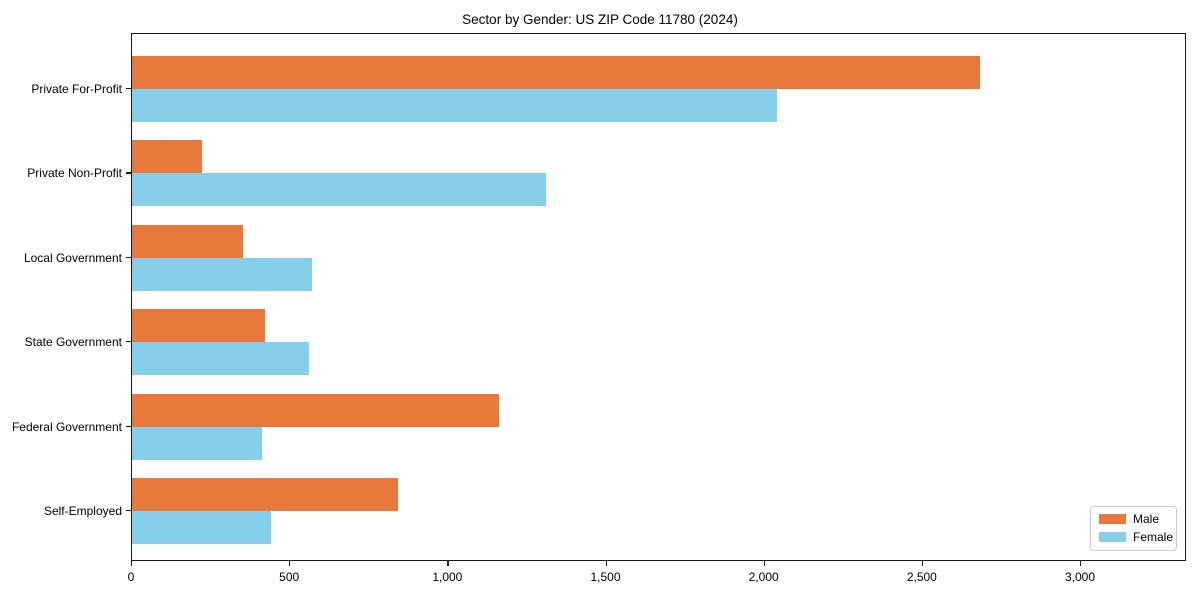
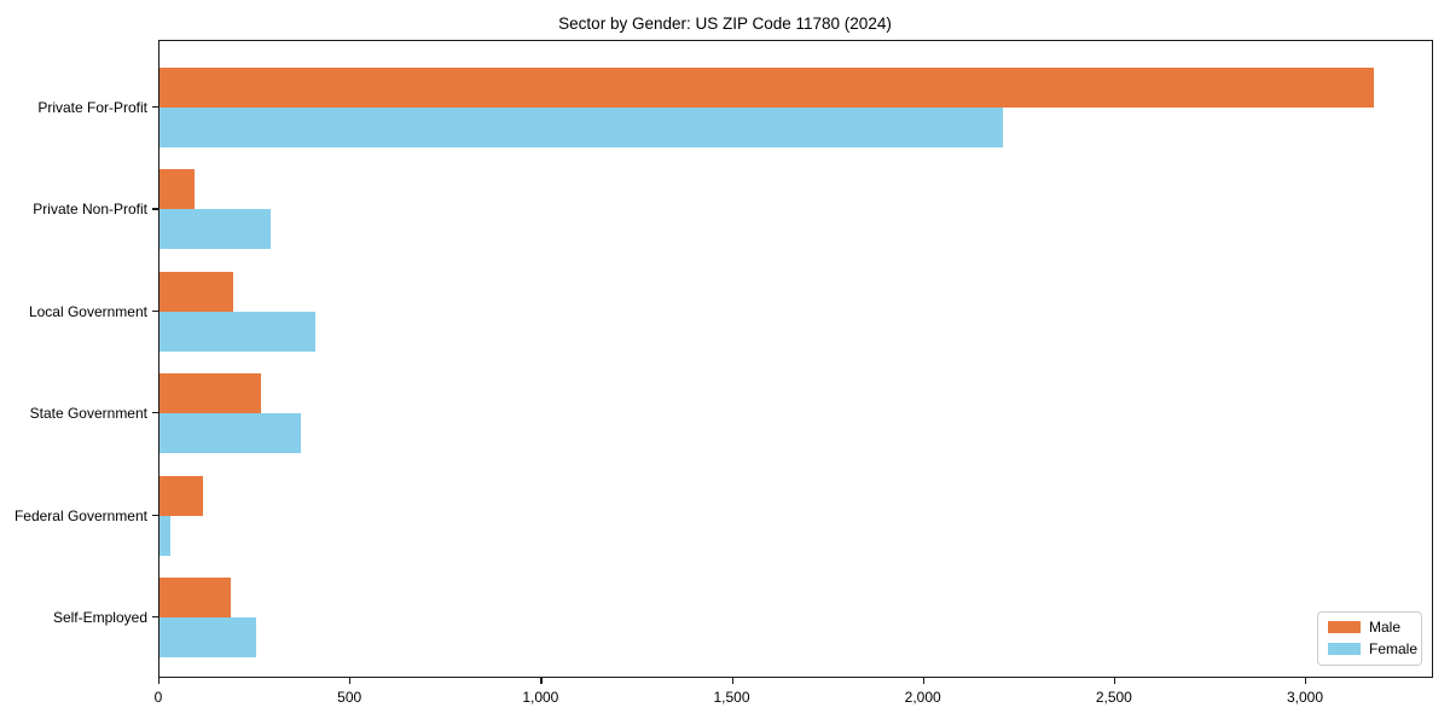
Male/Private For-Profit: 2680 -> 3180
Female/Private For-Profit: 2040 -> 2210
Male/Private Non-Profit: 220 -> 90
Female/Private Non-Profit: 1310 -> 290
Male/Local Government: 350 -> 190
Female/Local Government: 570 -> 410
Male/State Government: 420 -> 270
Female/State Government: 560 -> 370
Male/Federal Government: 1160 -> 110
Female/Federal Government: 410 -> 30
Male/Self-Employed: 840 -> 190
Female/Self-Employed: 440 -> 250
